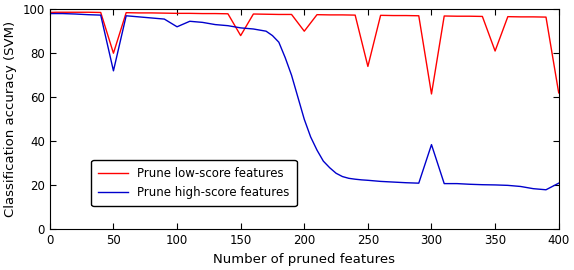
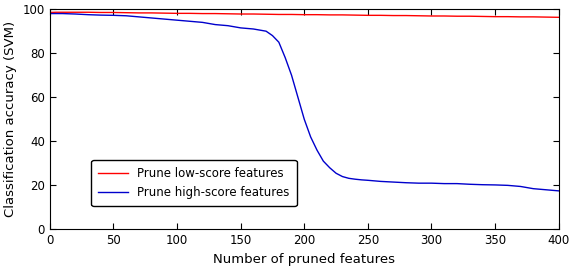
Prune low-score features/50: 80.0 -> 98.5
Prune high-score features/50: 72.0 -> 97.2
Prune high-score features/100: 92.0 -> 95.0
Prune low-score features/150: 88.0 -> 97.8
Prune low-score features/200: 90.0 -> 97.5
Prune low-score features/250: 74.0 -> 97.2
Prune low-score features/300: 61.5 -> 96.9
Prune high-score features/300: 38.5 -> 21.0
Prune low-score features/350: 81.0 -> 96.6
Prune low-score features/400: 62.0 -> 96.3
Prune high-score features/400: 21.0 -> 17.5
